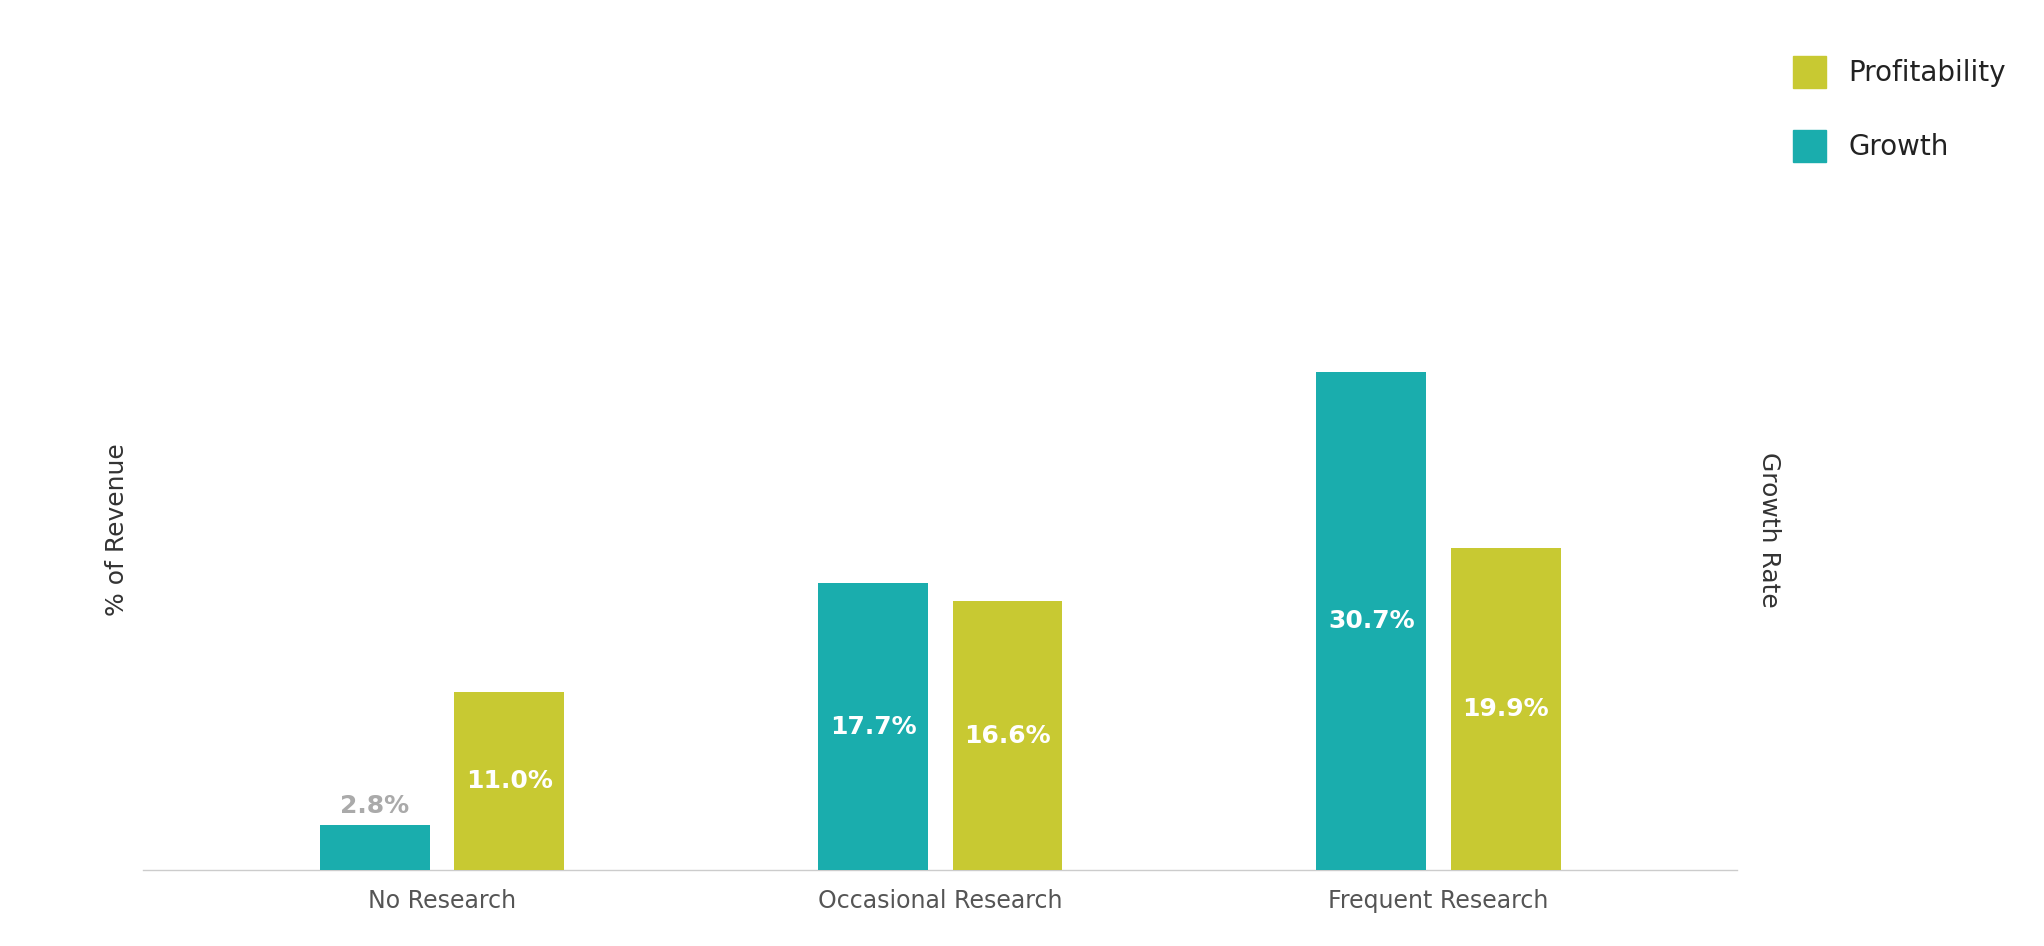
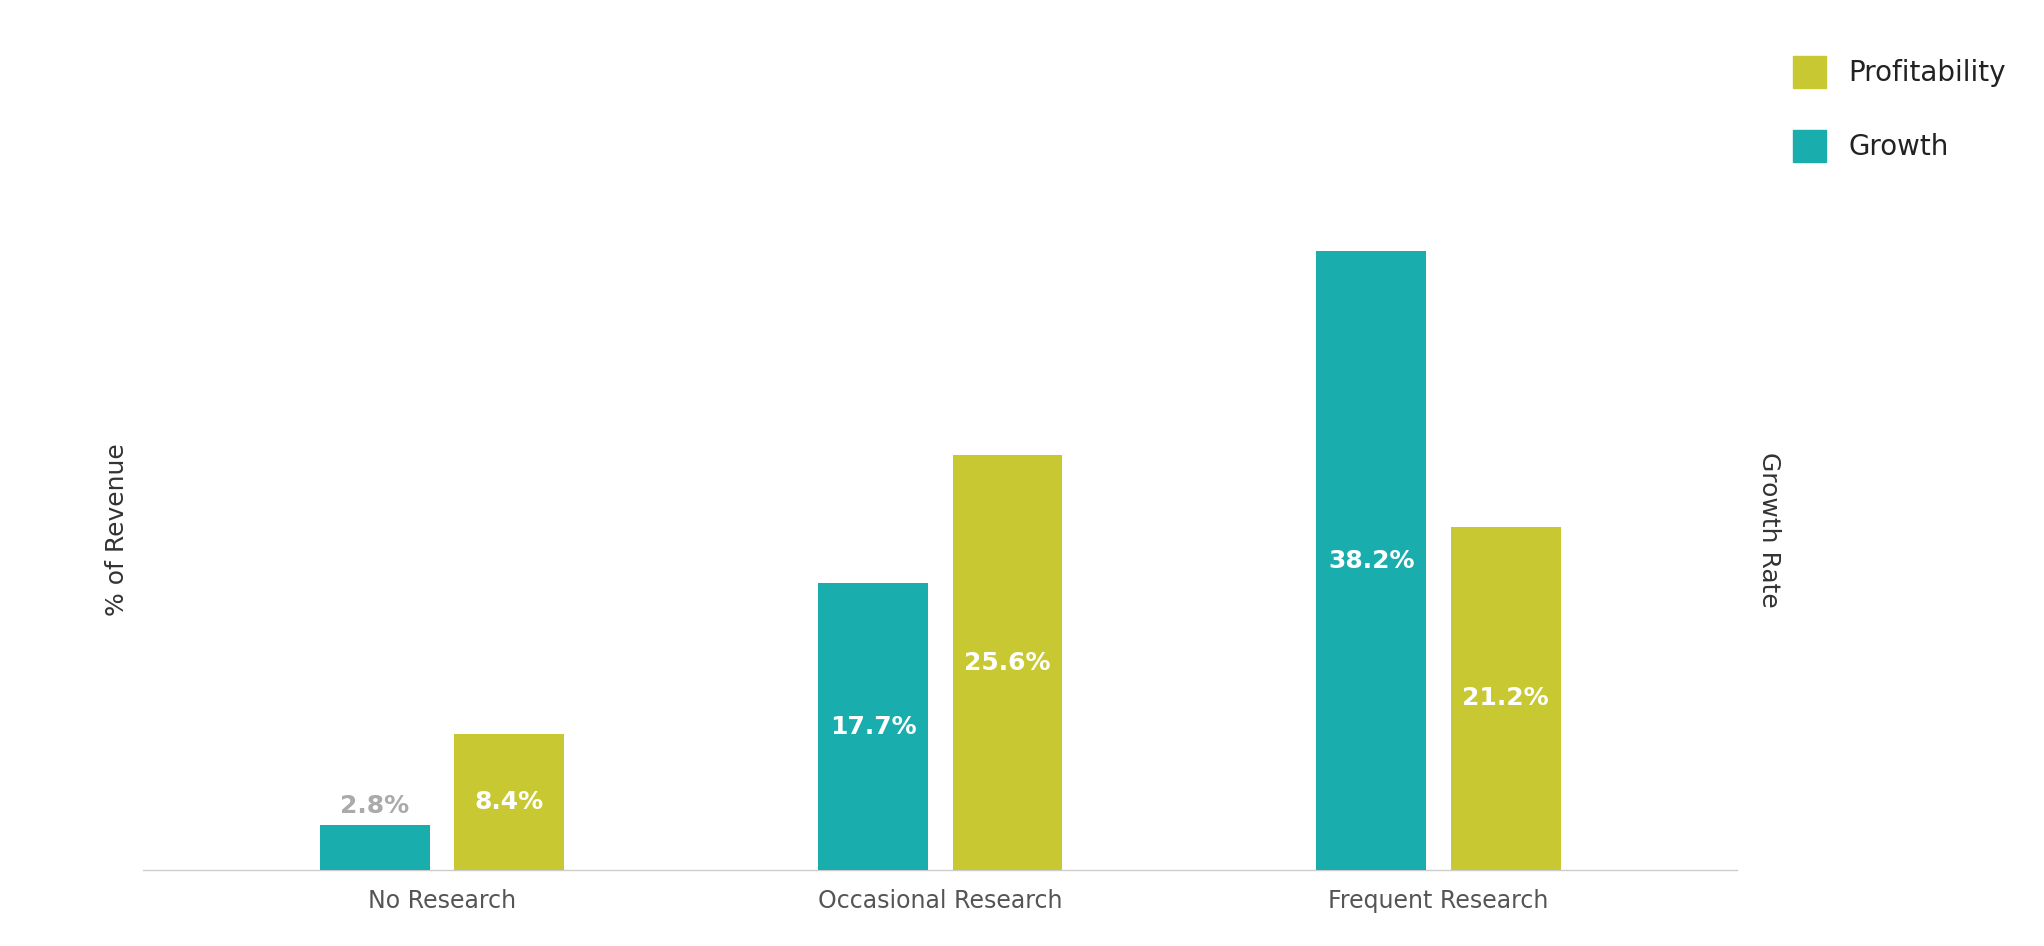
Profitability/No Research: 11.0% -> 8.4%
Profitability/Occasional Research: 16.6% -> 25.6%
Growth/Frequent Research: 30.7% -> 38.2%
Profitability/Frequent Research: 19.9% -> 21.2%
